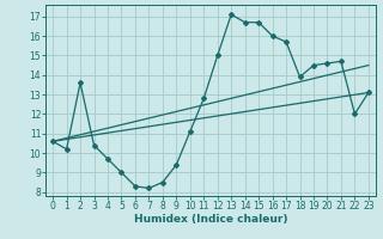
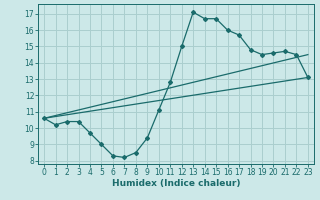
2: 13.6 -> 10.4
18: 13.9 -> 14.8
22: 12.0 -> 14.5
